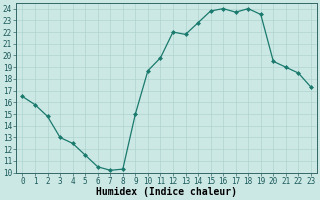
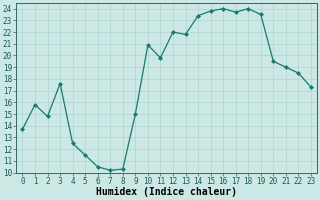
0: 16.5 -> 13.7
3: 13.0 -> 17.6
10: 18.7 -> 20.9
14: 22.8 -> 23.4
